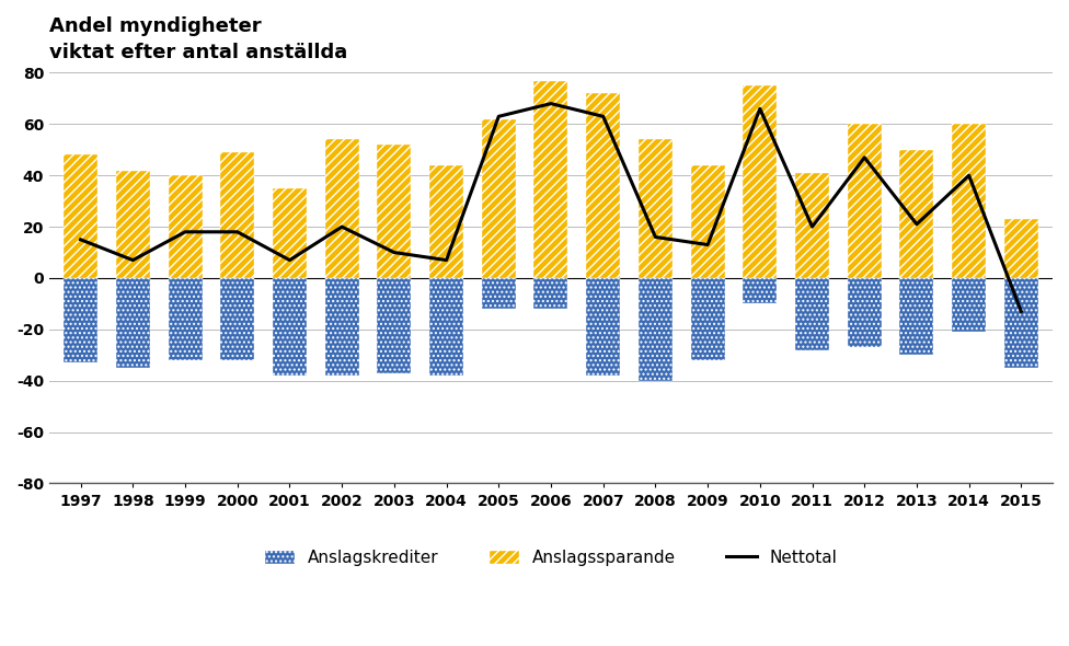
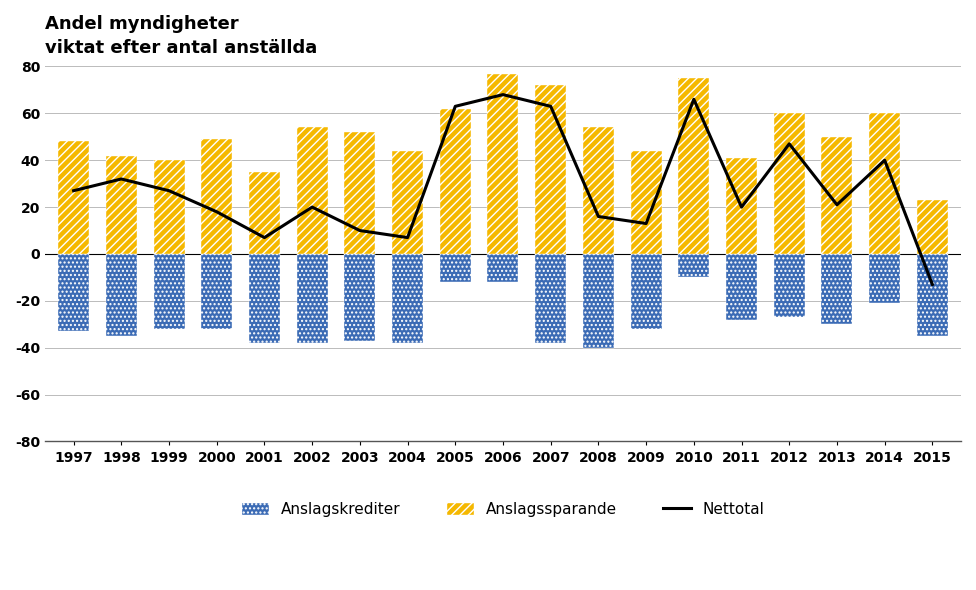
Nettotal/1997: 15 -> 27
Nettotal/1998: 7 -> 32
Nettotal/1999: 18 -> 27
